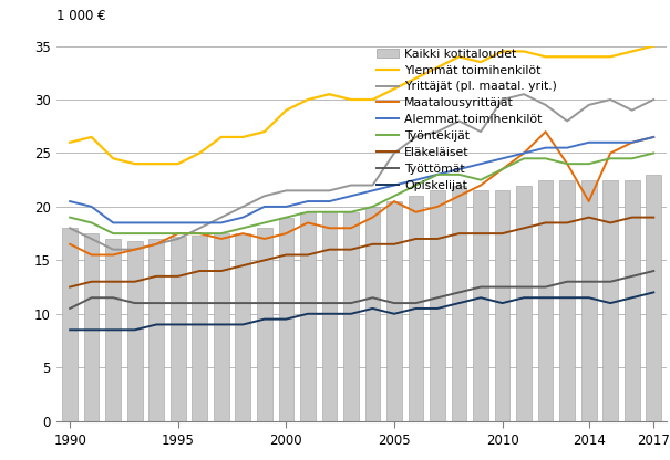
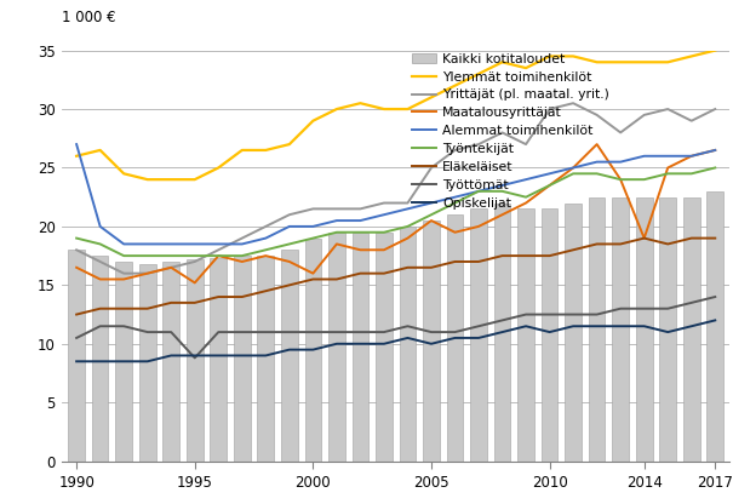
Alemmat toimihenkilöt/1990: 20.5 -> 27.0
Maatalousyrittäjät/1995: 17.5 -> 15.2
Työttömät/1995: 11.0 -> 8.8
Maatalousyrittäjät/2000: 17.5 -> 16.0
Maatalousyrittäjät/2014: 20.5 -> 19.0
